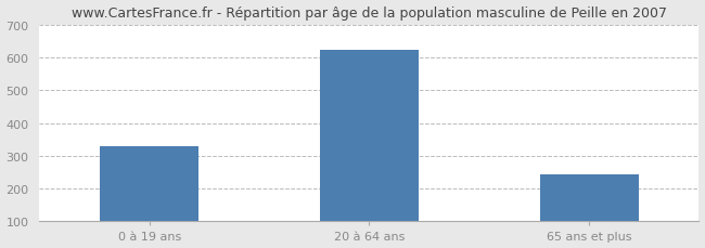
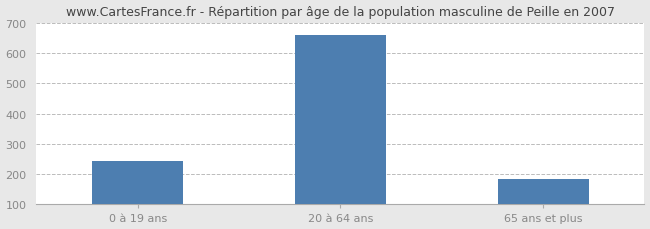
0 à 19 ans: 330 -> 243
20 à 64 ans: 625 -> 660
65 ans et plus: 245 -> 183
